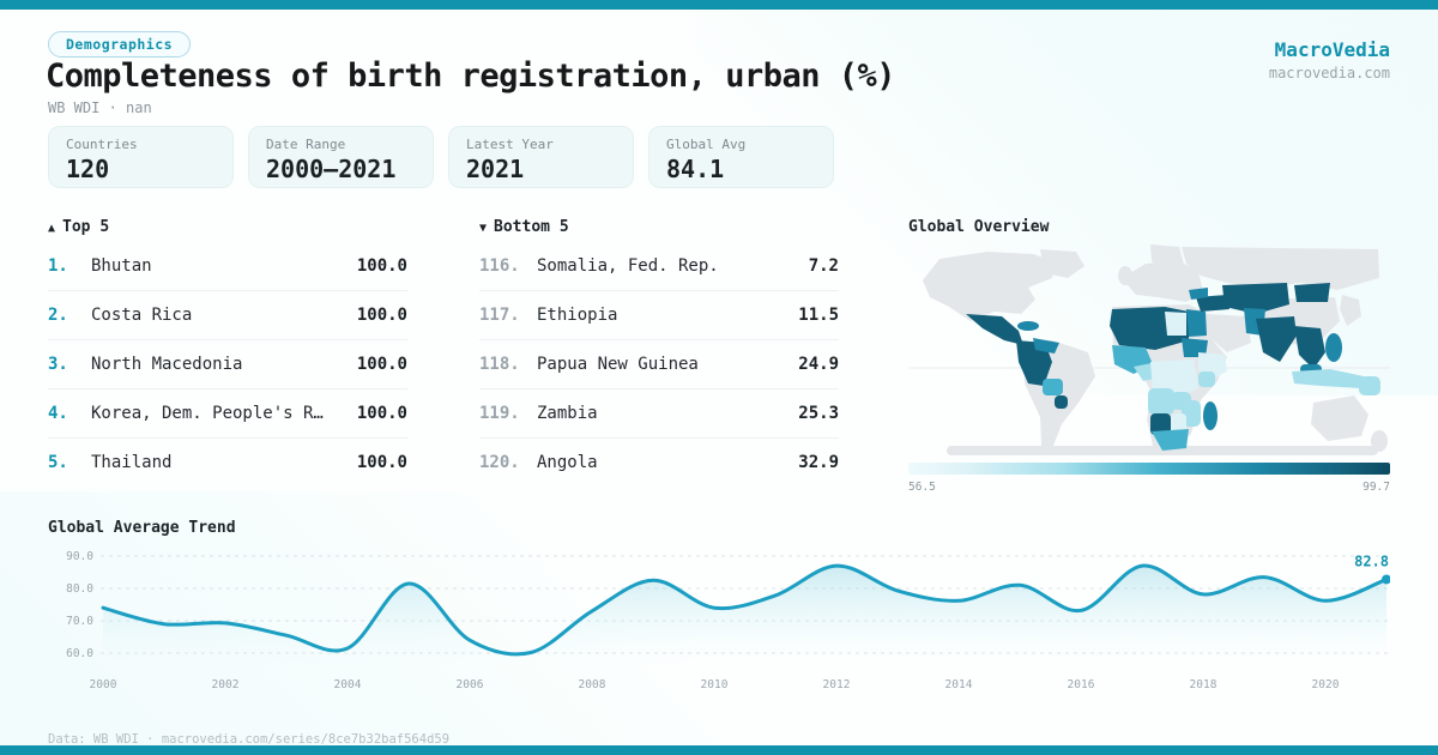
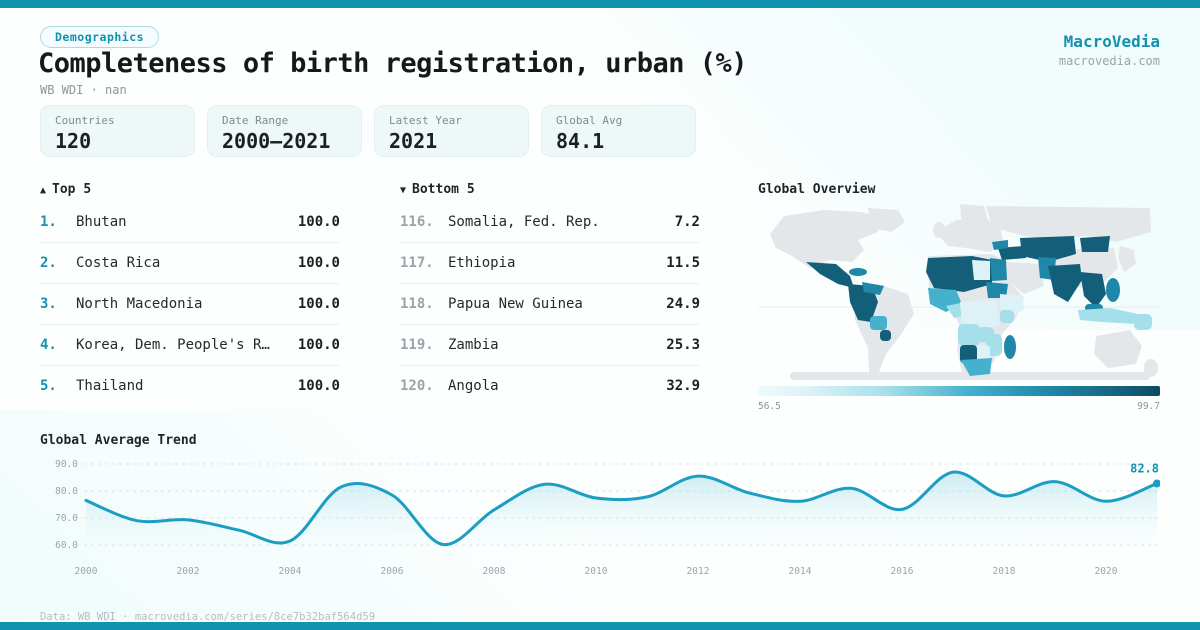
2000: 74 -> 76
2006: 64 -> 78
2010: 74 -> 77
2012: 87 -> 86
